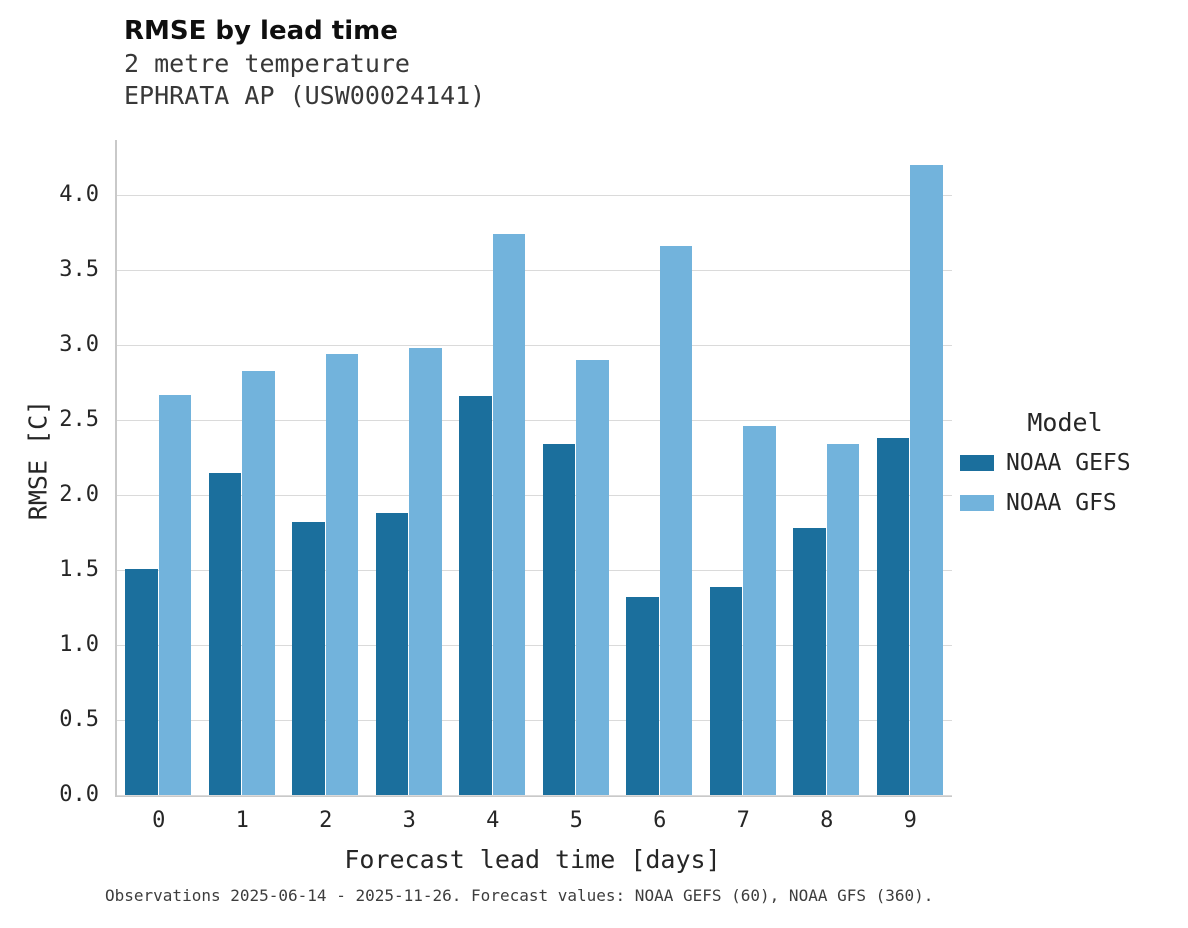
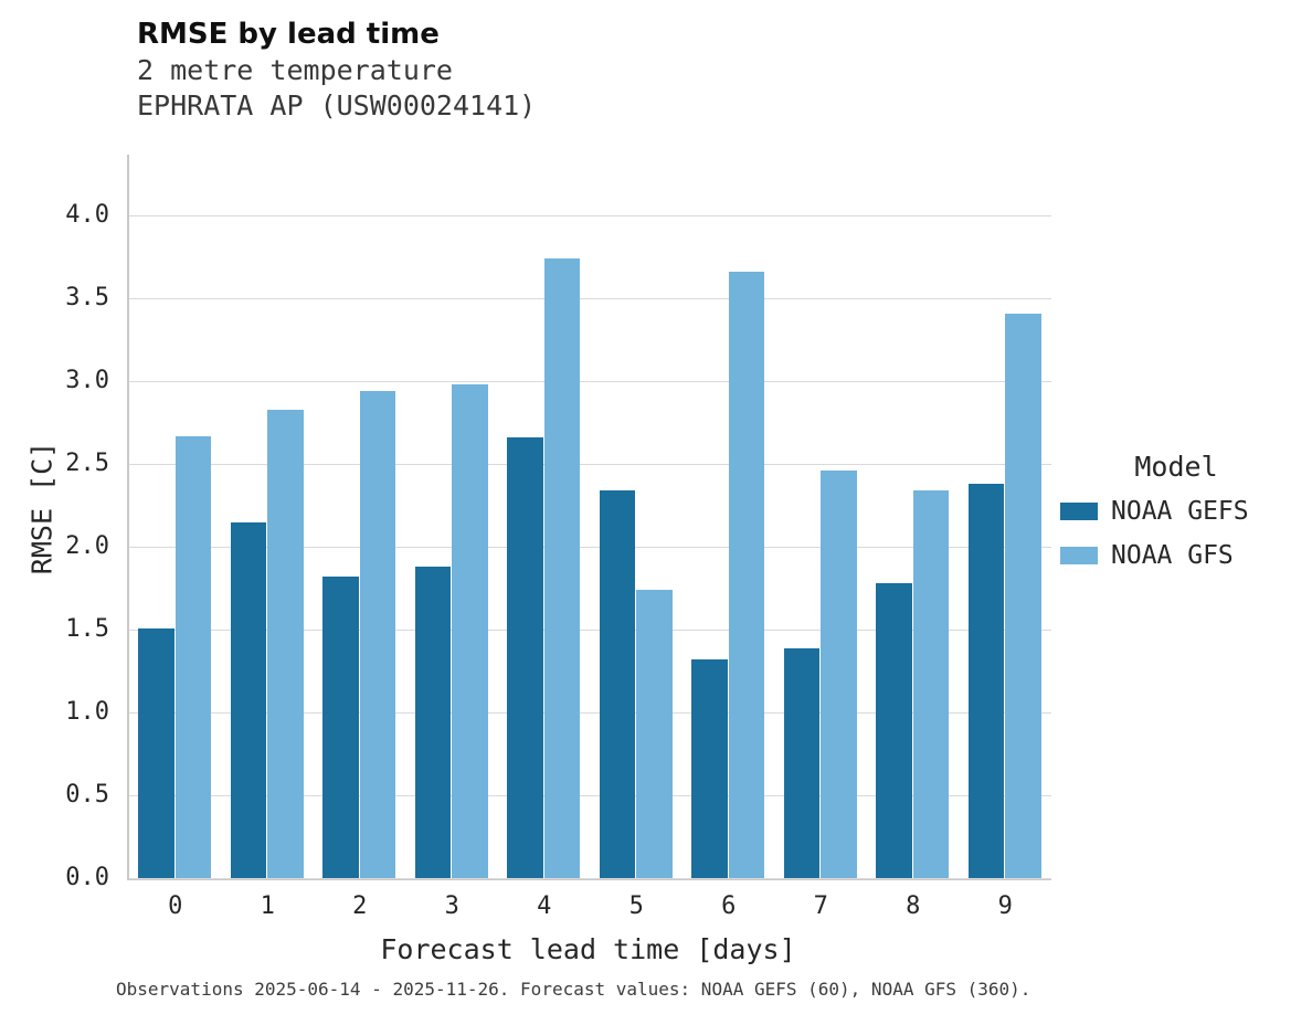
NOAA GFS/5: 2.90 -> 1.74
NOAA GFS/9: 4.20 -> 3.41
